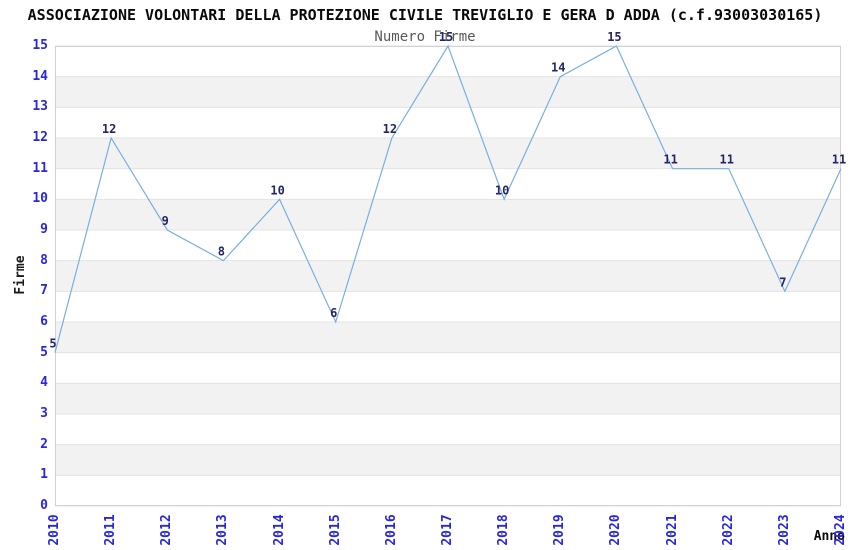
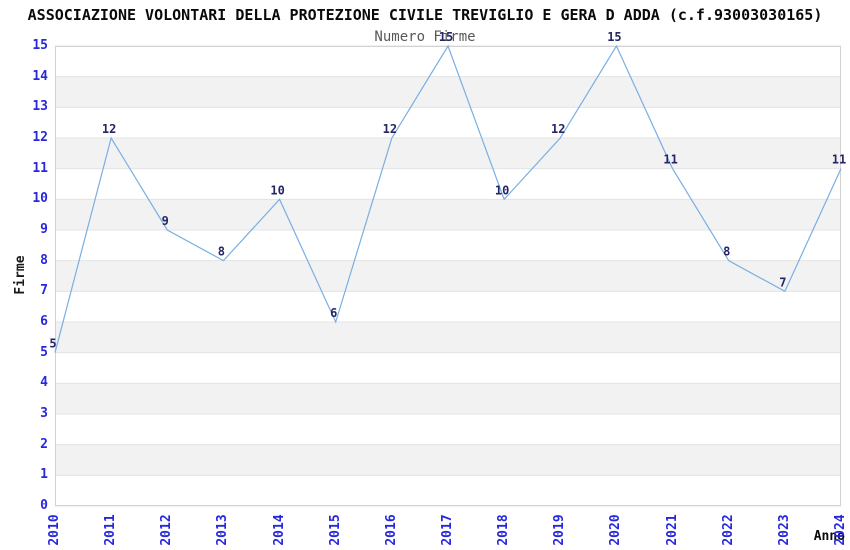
2019: 14 -> 12
2022: 11 -> 8
